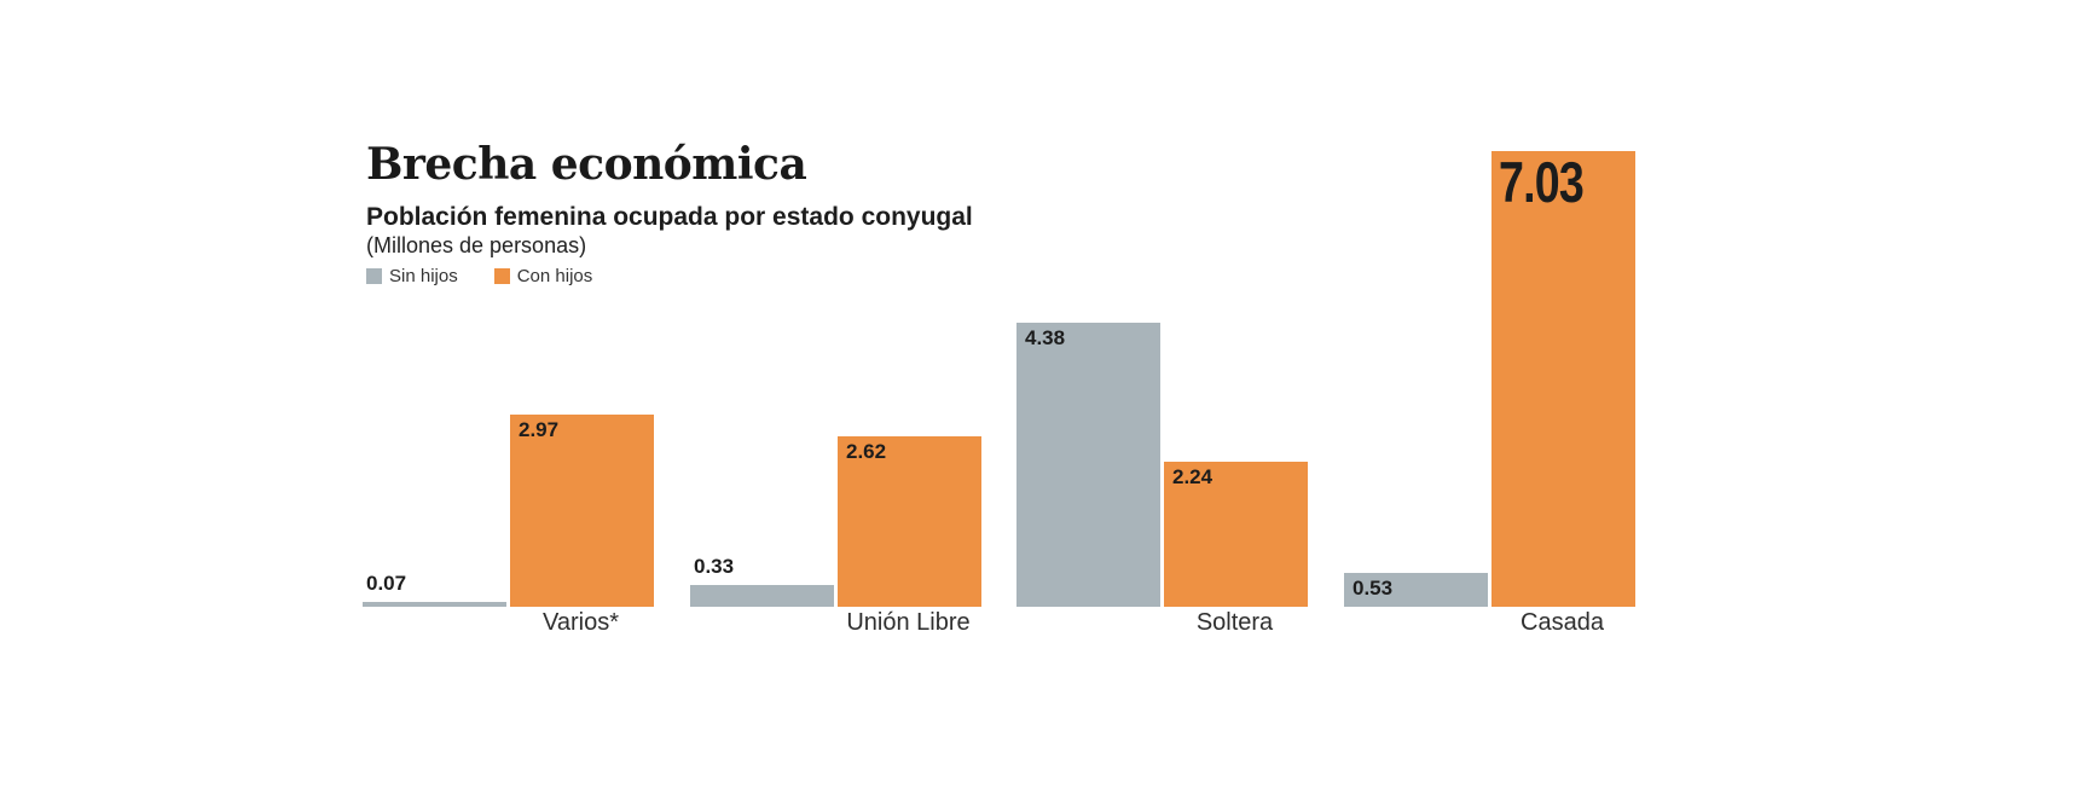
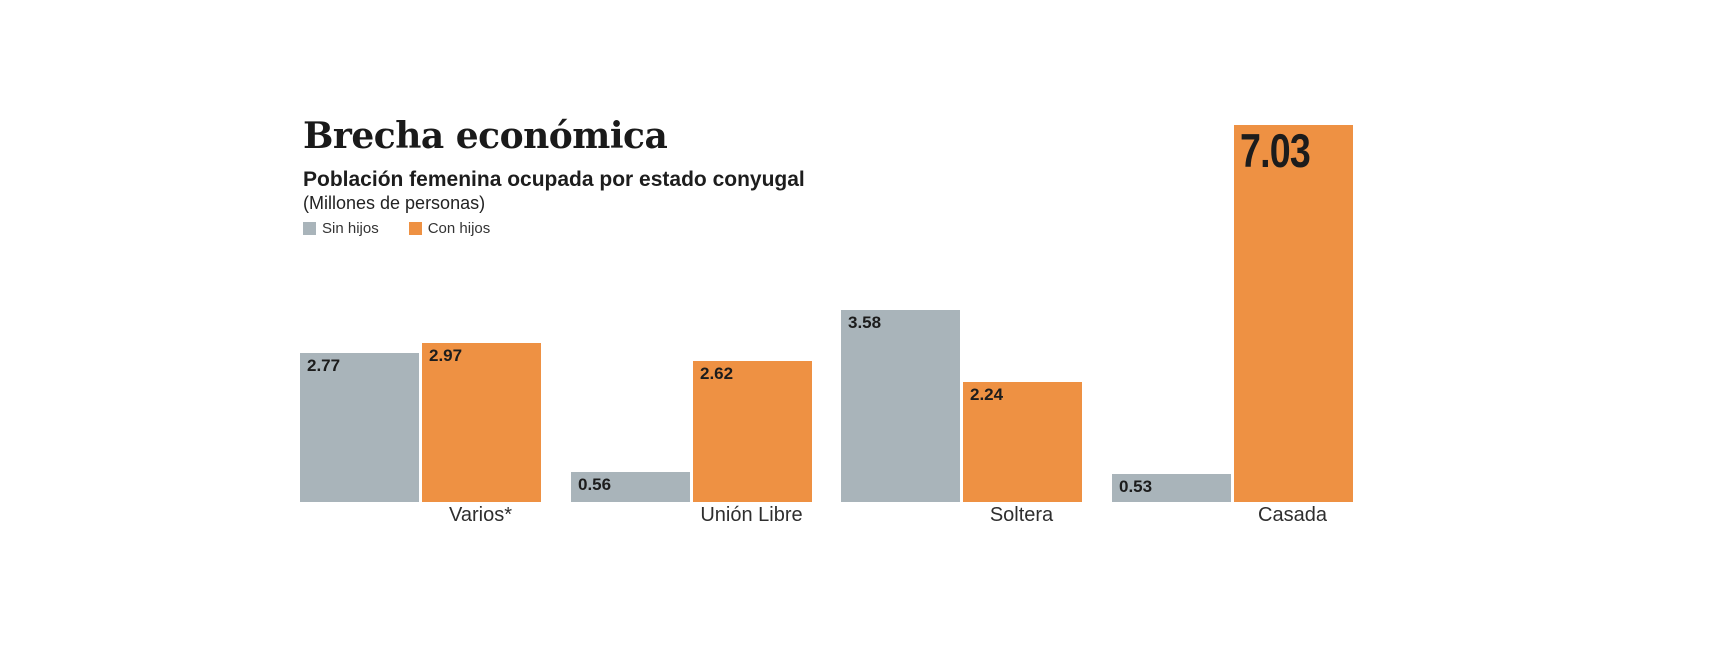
Sin hijos/Varios*: 0.07 -> 2.77
Sin hijos/Unión Libre: 0.33 -> 0.56
Sin hijos/Soltera: 4.38 -> 3.58
